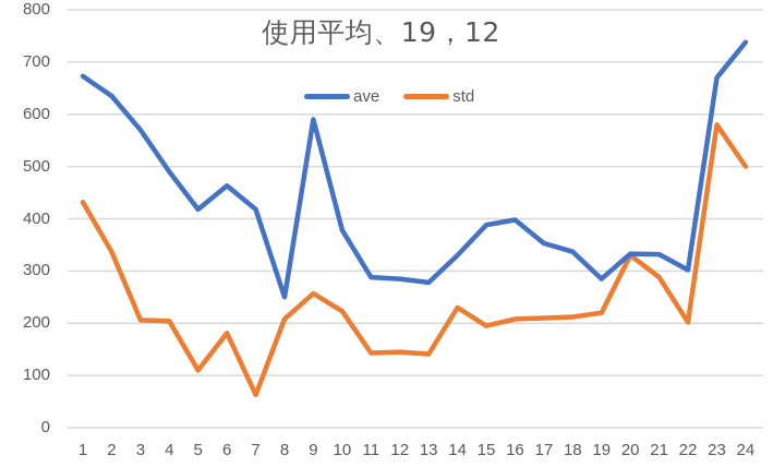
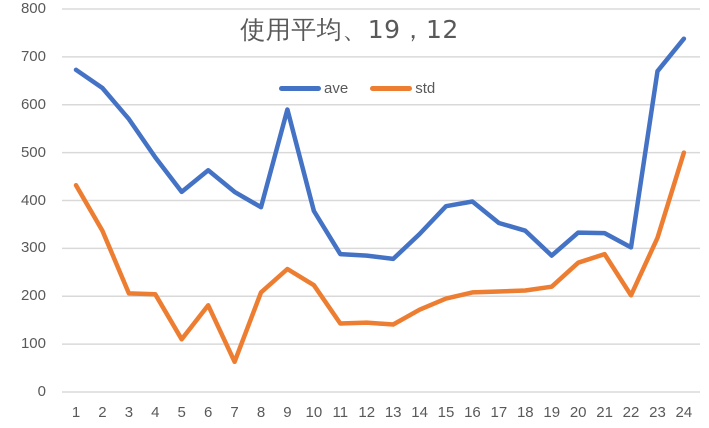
ave/8: 250 -> 390
std/14: 230 -> 170
std/20: 330 -> 270
std/23: 580 -> 320
